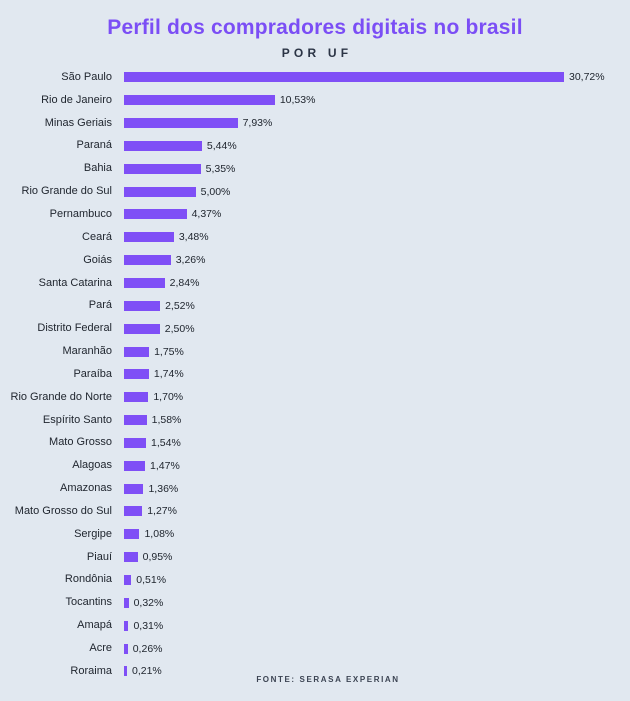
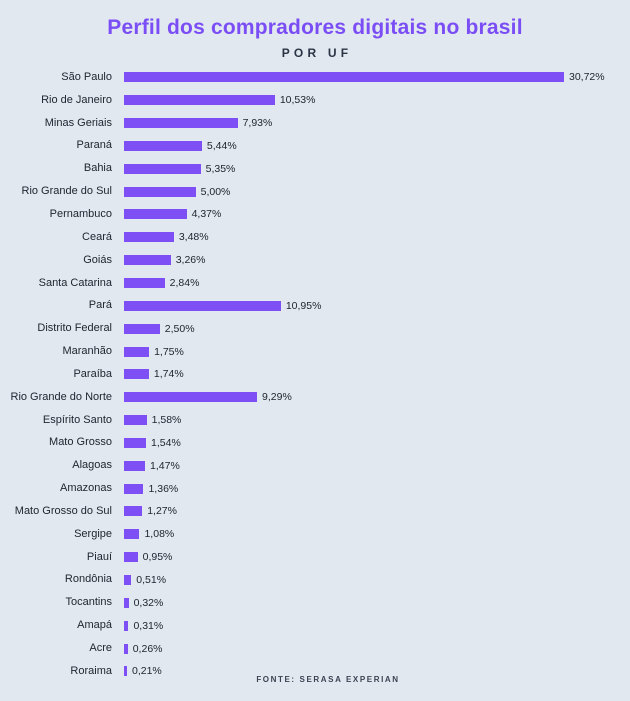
Pará: 2,52% -> 10,95%
Rio Grande do Norte: 1,70% -> 9,29%
